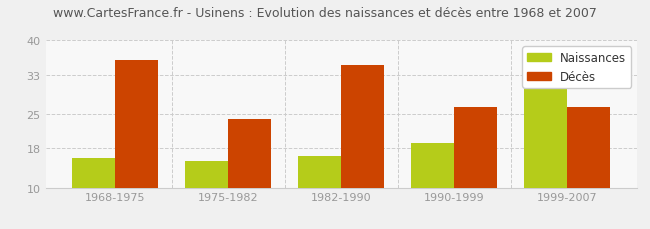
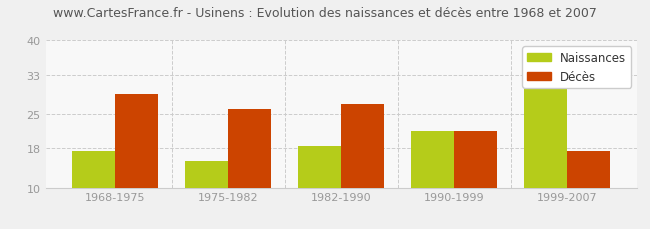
Naissances/1968-1975: 16.0 -> 17.5
Décès/1968-1975: 36.0 -> 29.0
Décès/1975-1982: 24.0 -> 26.0
Naissances/1982-1990: 16.5 -> 18.5
Décès/1982-1990: 35.0 -> 27.0
Naissances/1990-1999: 19.0 -> 21.5
Décès/1990-1999: 26.5 -> 21.5
Décès/1999-2007: 26.5 -> 17.5
